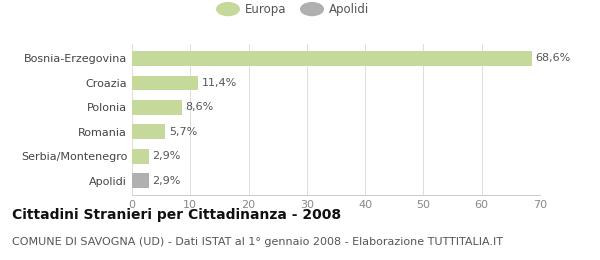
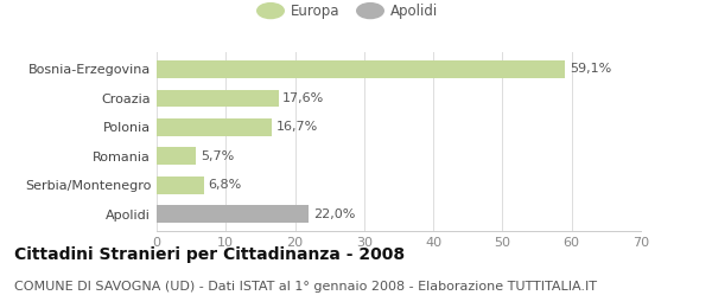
Bosnia-Erzegovina: 68,6% -> 59,1%
Croazia: 11,4% -> 17,6%
Polonia: 8,6% -> 16,7%
Serbia/Montenegro: 2,9% -> 6,8%
Apolidi: 2,9% -> 22,0%
